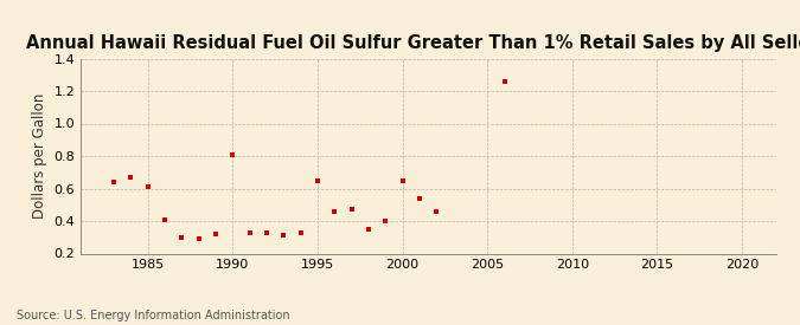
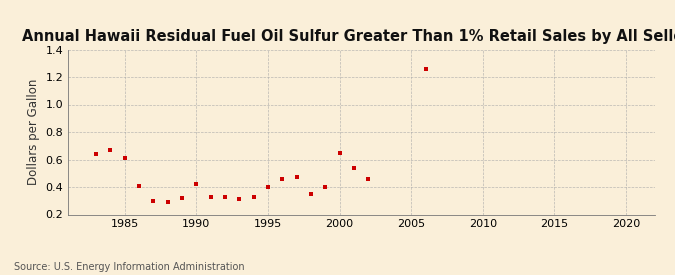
1990: 0.81 -> 0.42
1995: 0.65 -> 0.40
